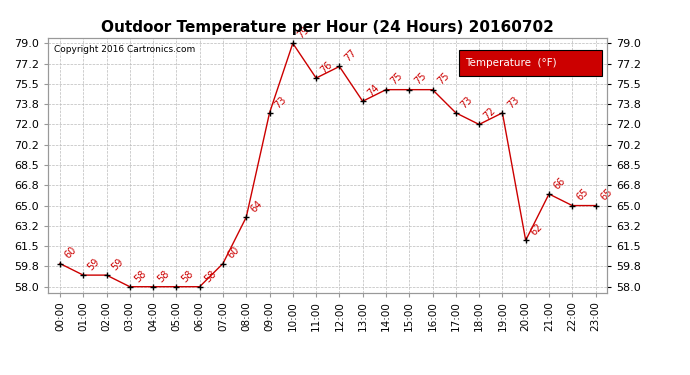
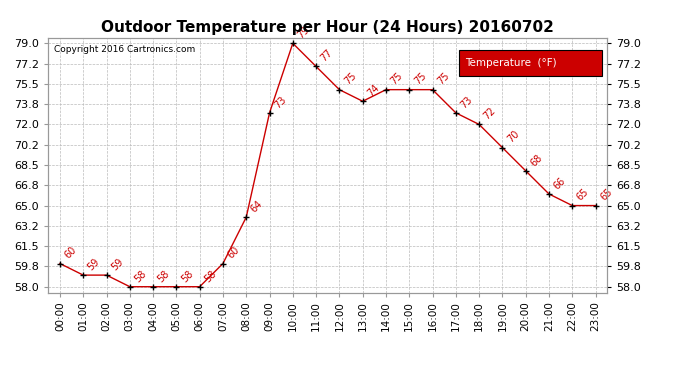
11:00: 76 -> 77
12:00: 77 -> 75
19:00: 73 -> 70
20:00: 62 -> 68
